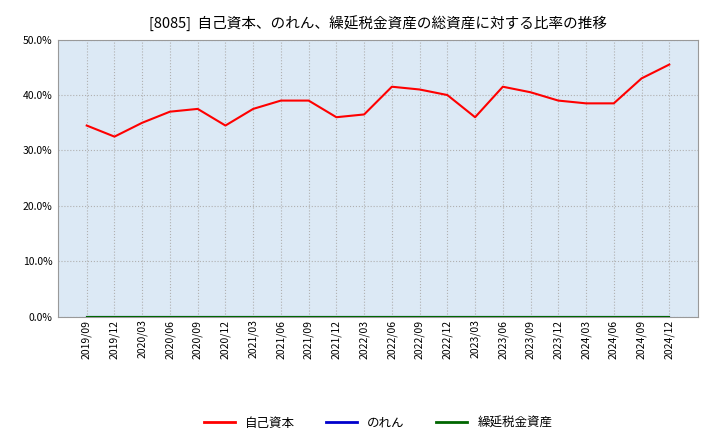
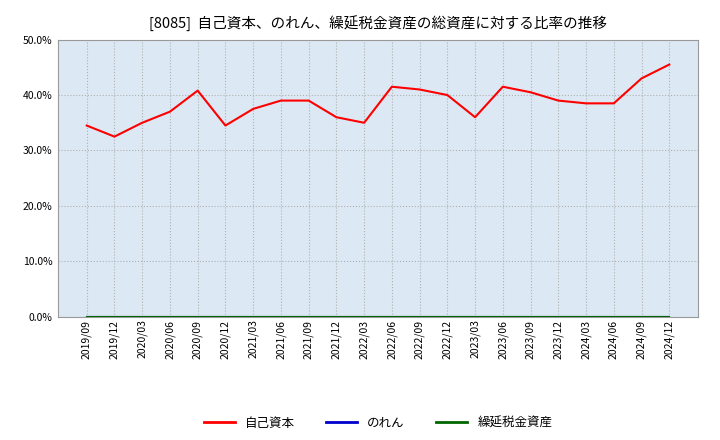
自己資本/2020/09: 37.5% -> 40.8%
自己資本/2022/03: 36.5% -> 35.0%
